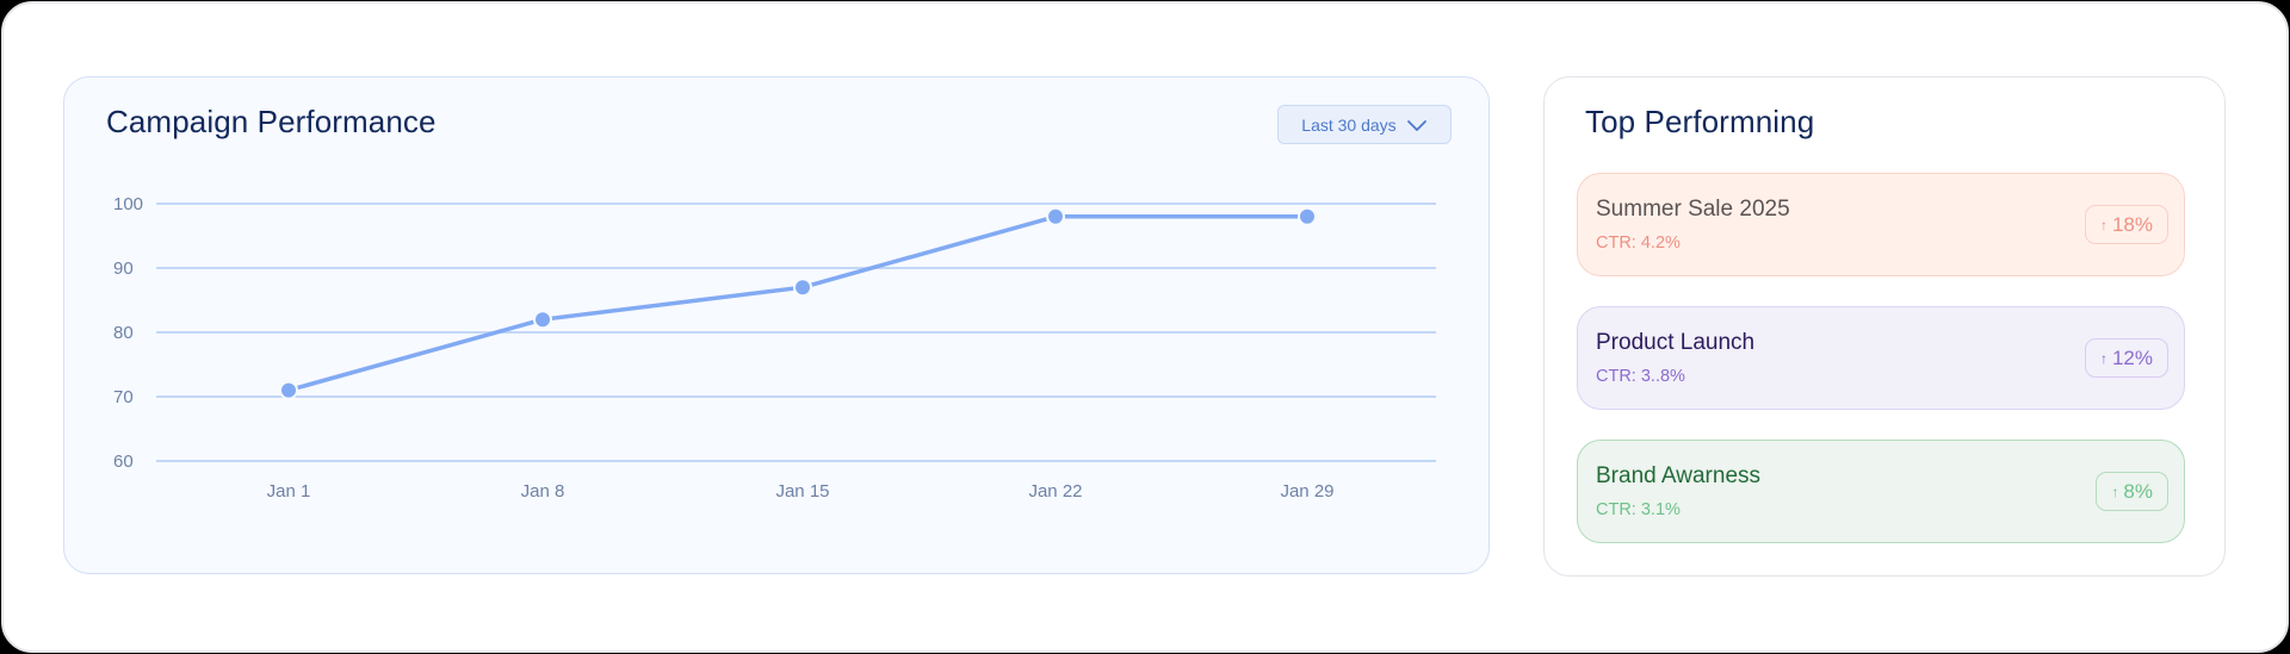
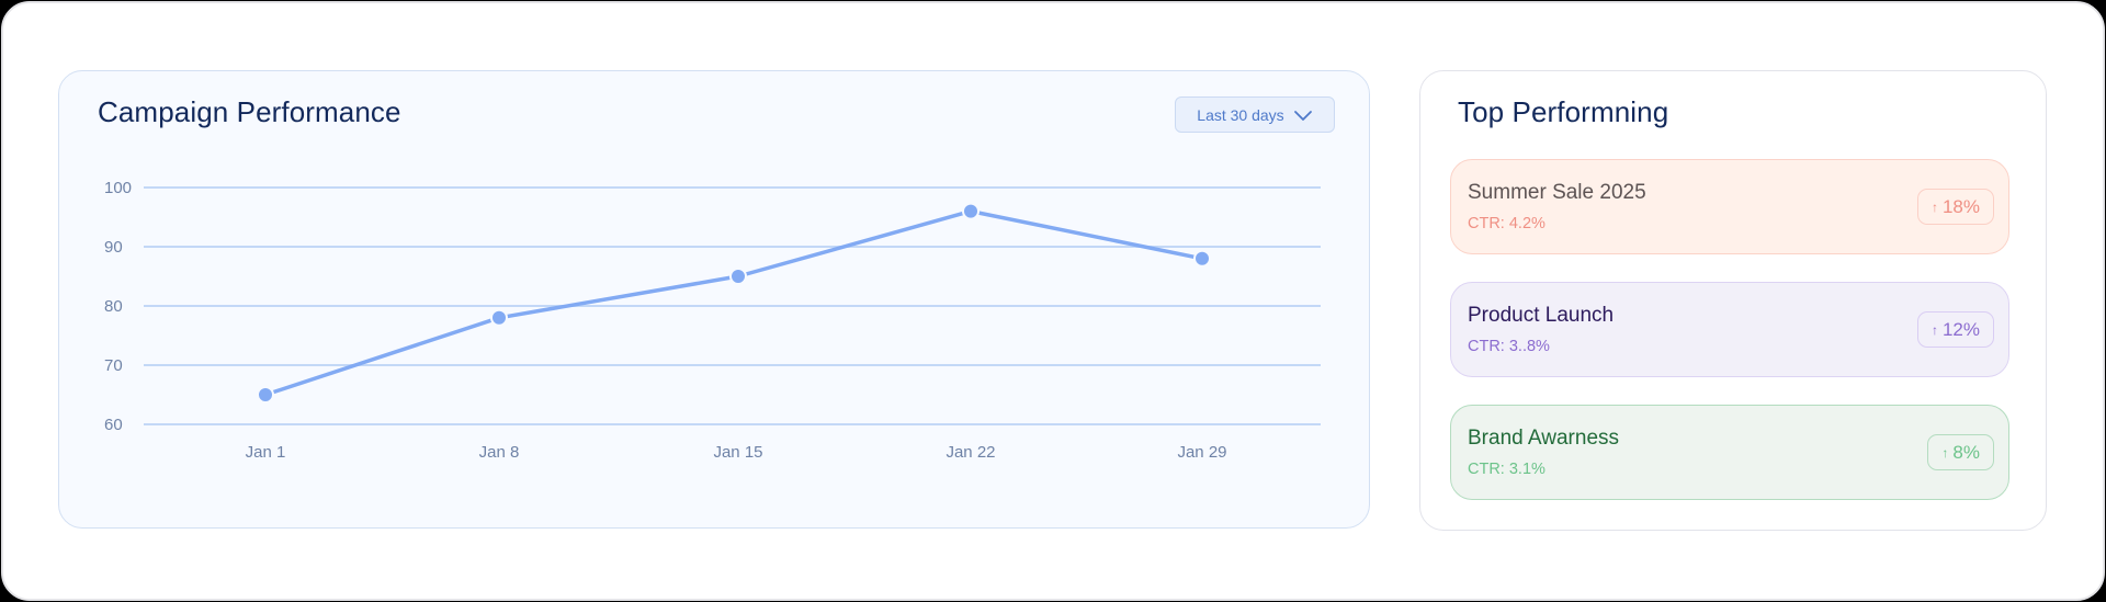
Jan 1: 71 -> 65
Jan 8: 82 -> 78
Jan 15: 87 -> 85
Jan 22: 98 -> 96
Jan 29: 98 -> 88
